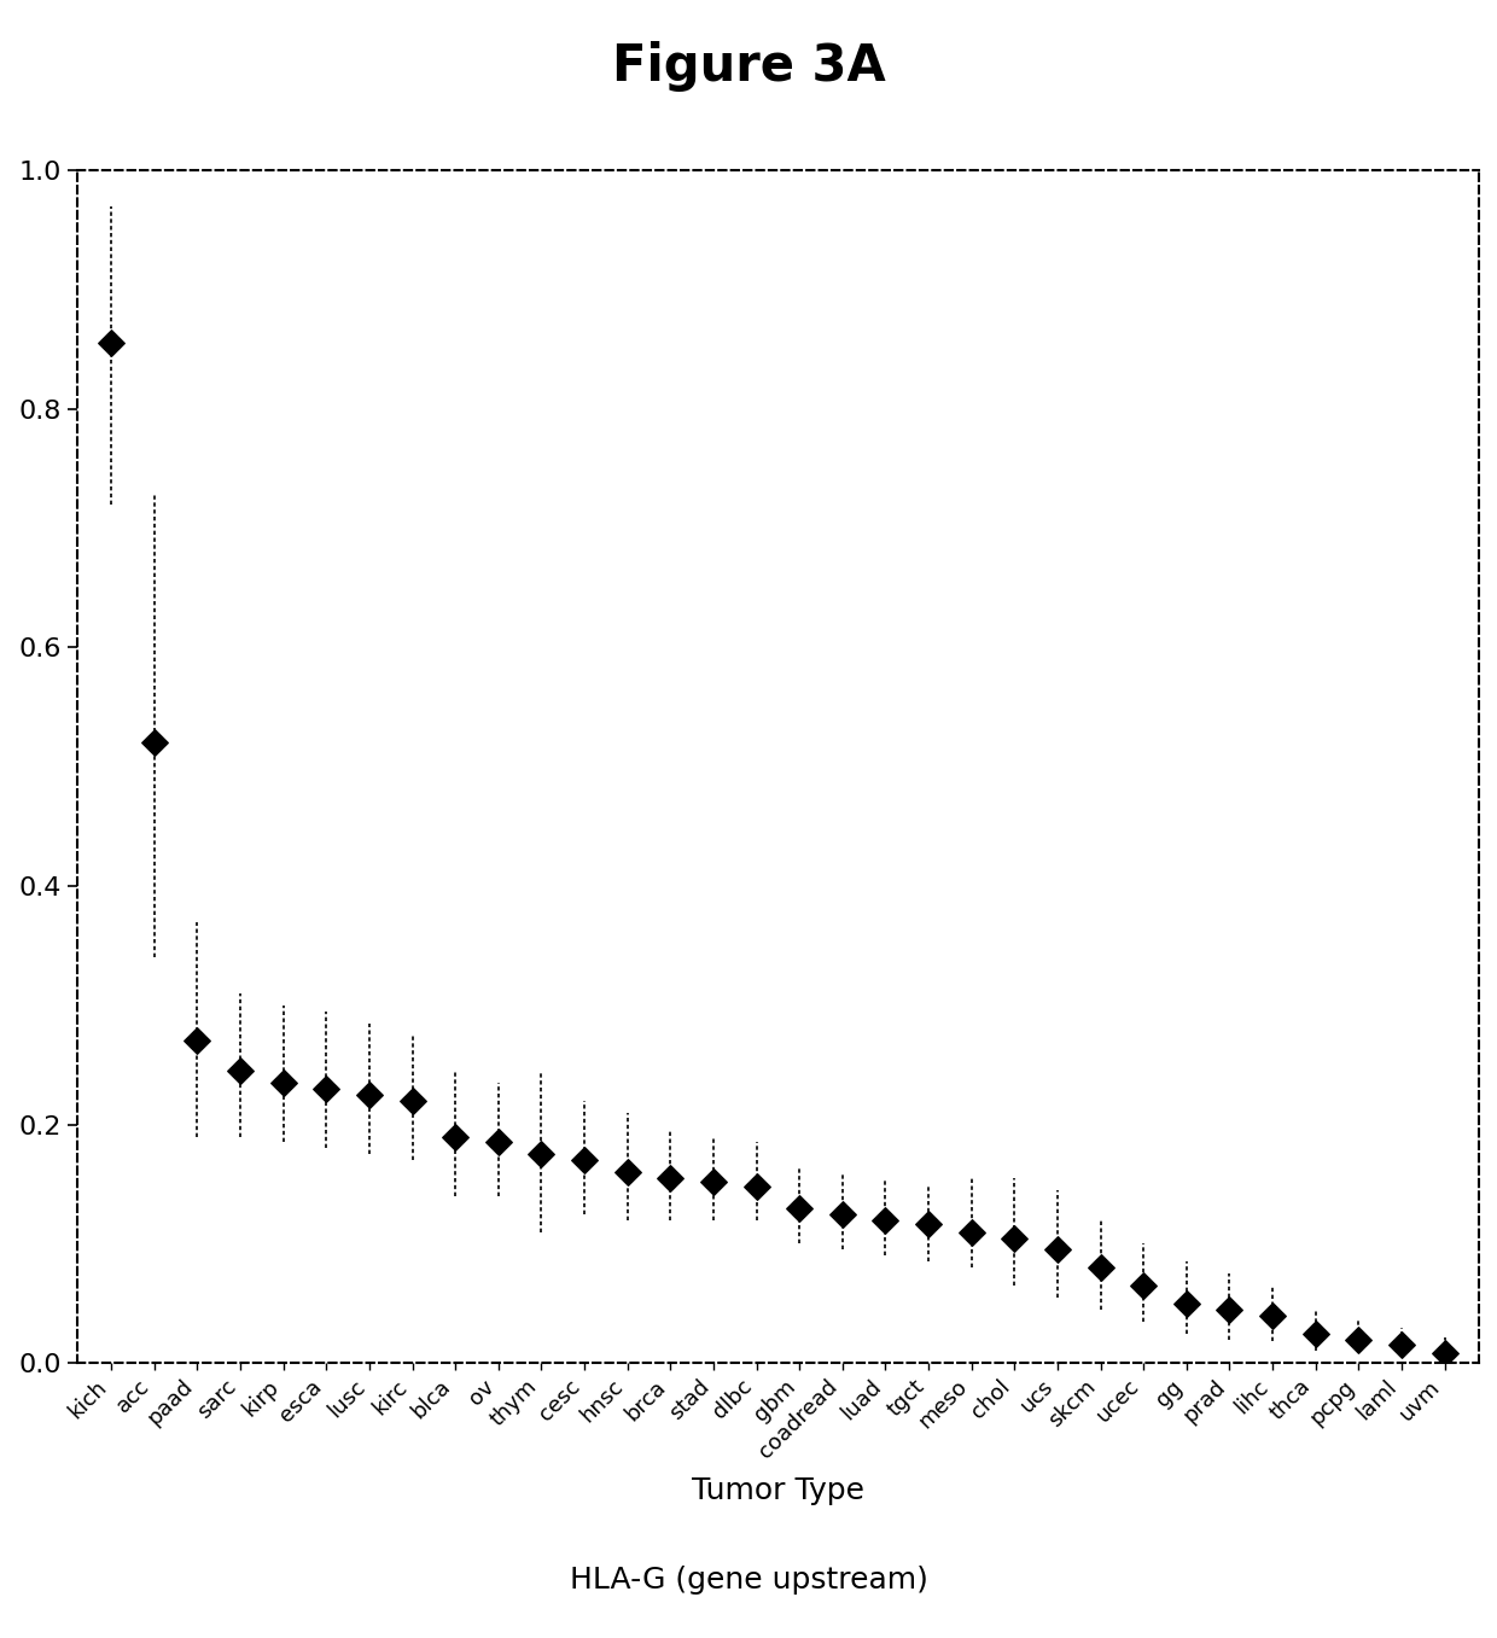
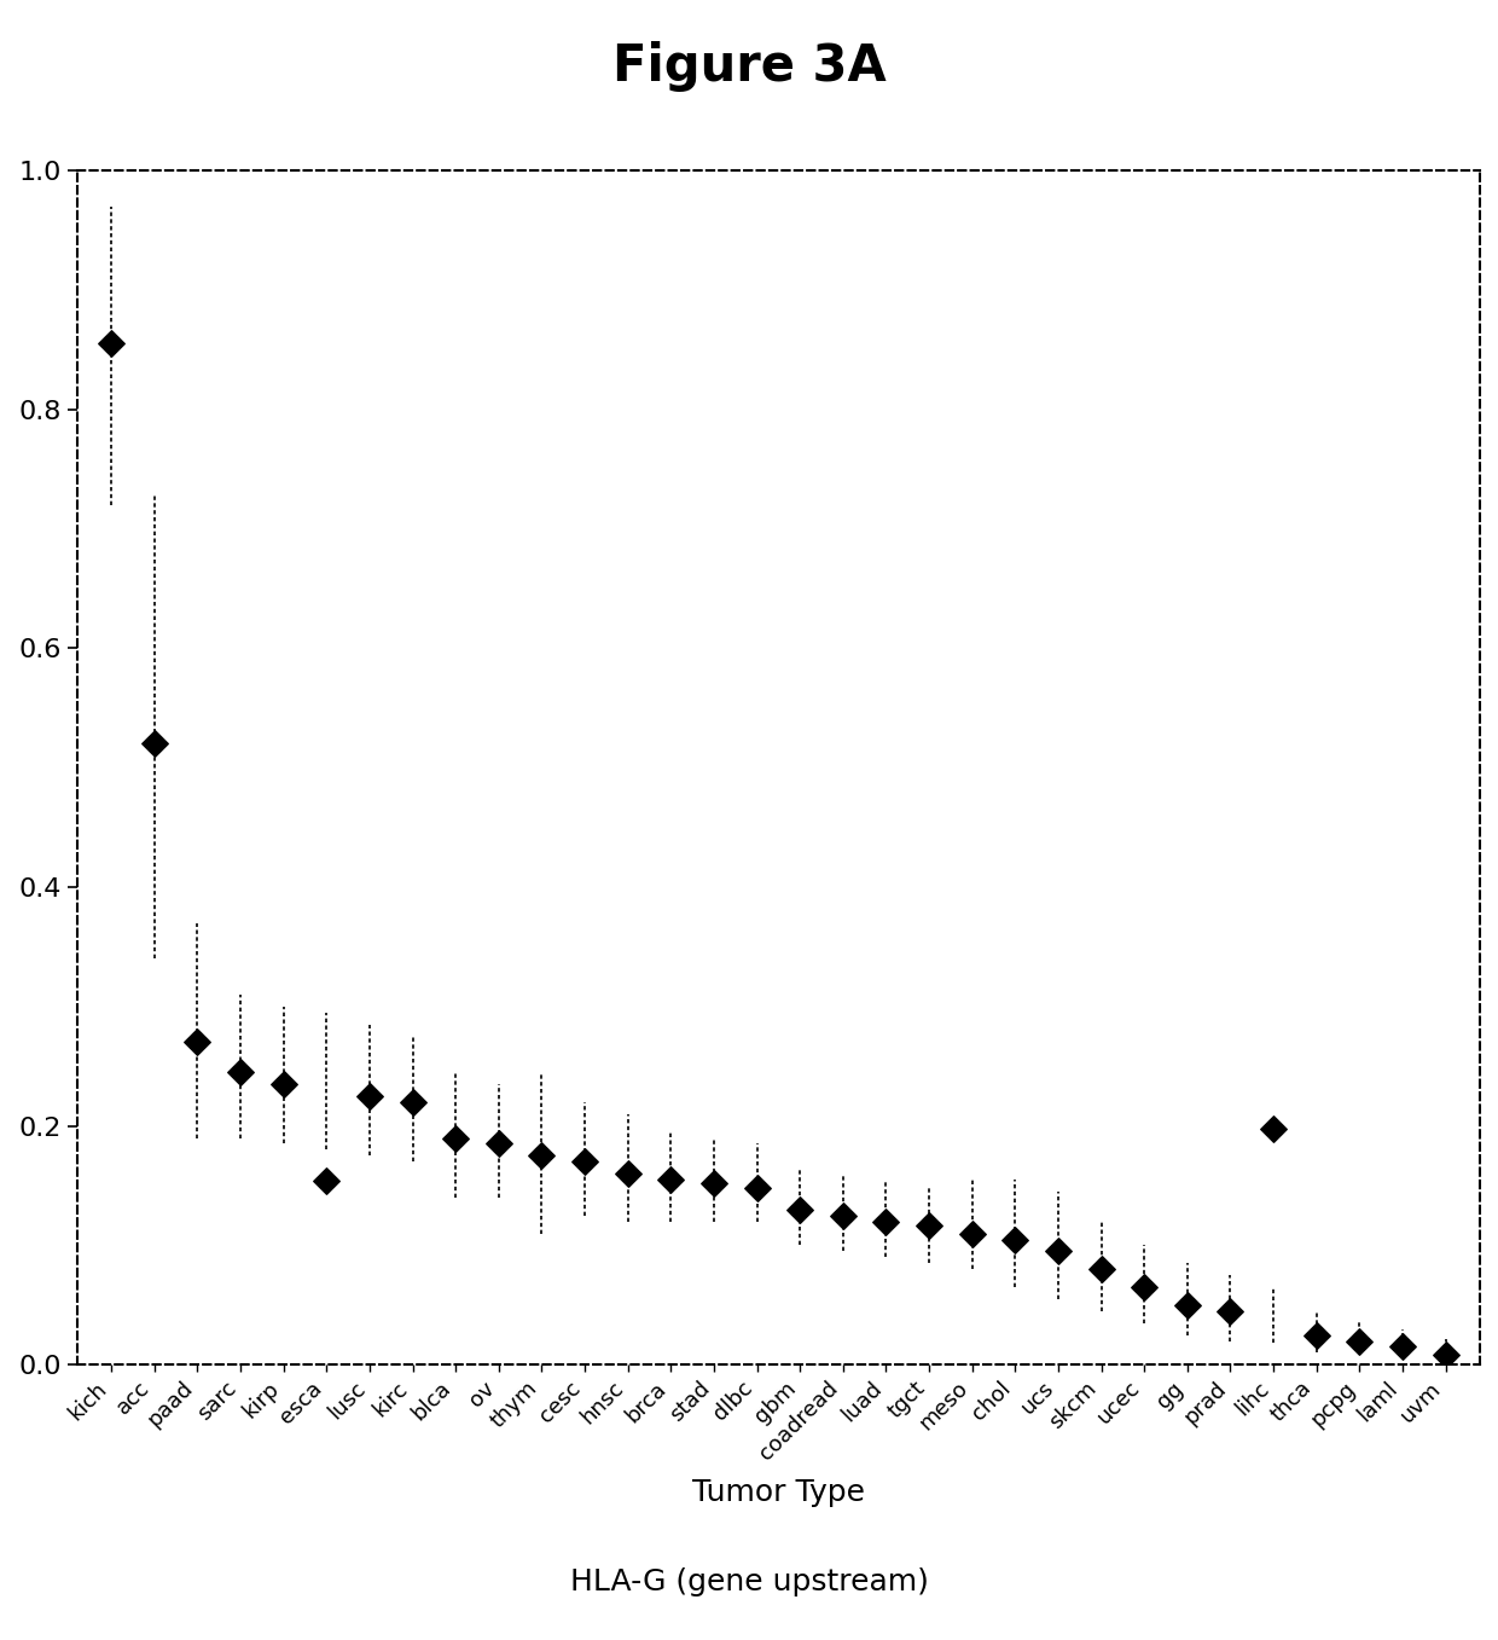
esca: 0.230 -> 0.154
lihc: 0.040 -> 0.198
